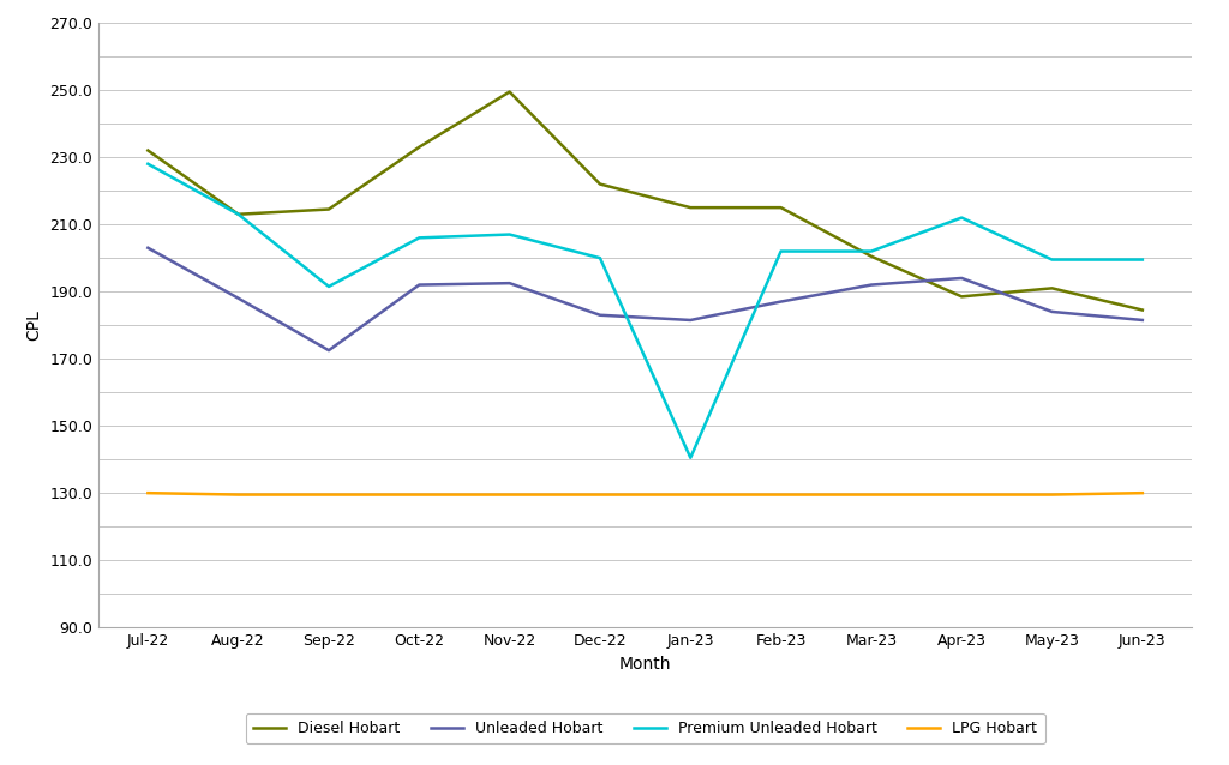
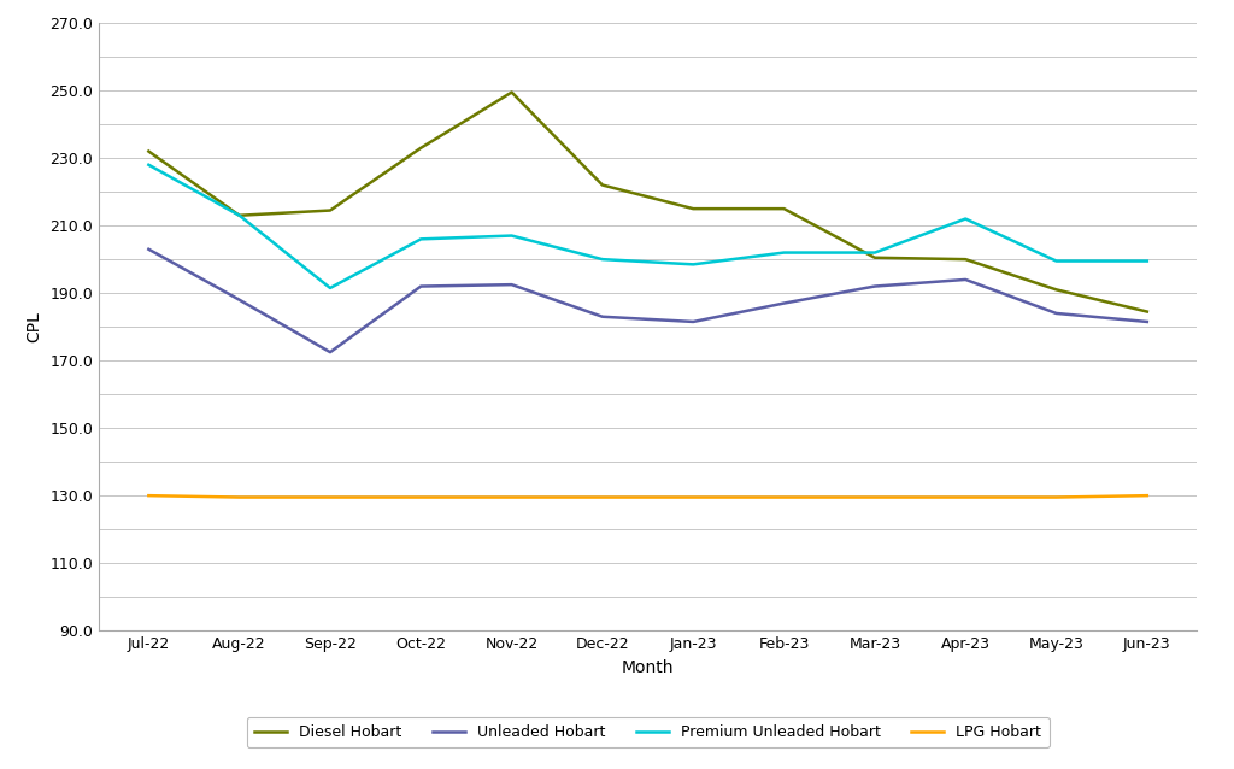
Premium Unleaded Hobart/Jan-23: 140.5 -> 198.5
Diesel Hobart/Apr-23: 188.5 -> 200.0
